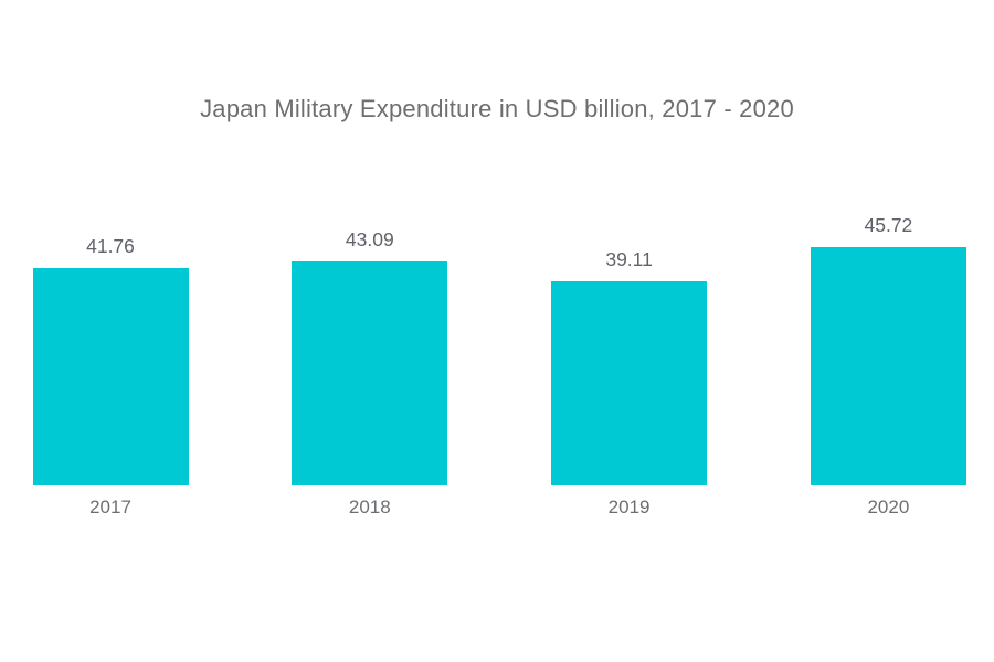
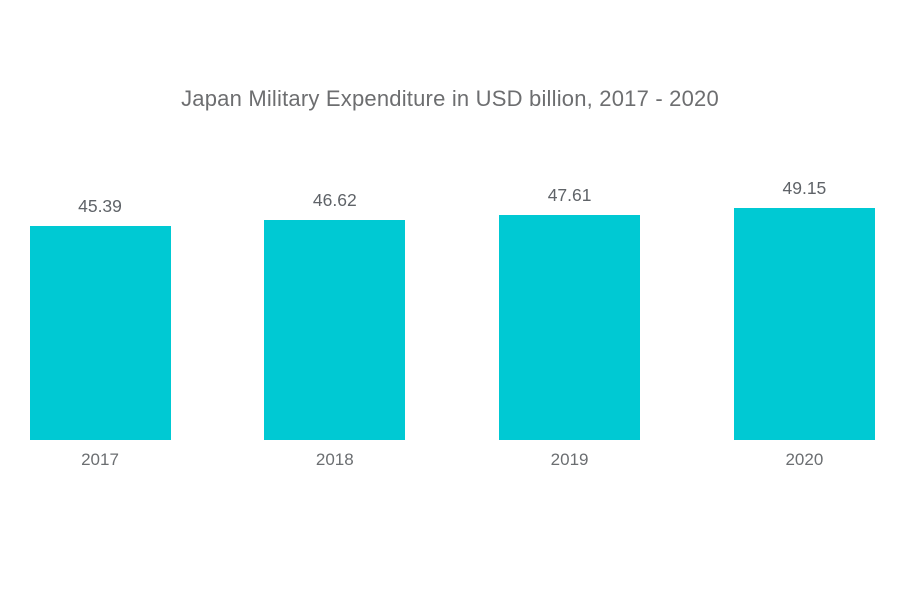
2017: 41.76 -> 45.39
2018: 43.09 -> 46.62
2019: 39.11 -> 47.61
2020: 45.72 -> 49.15
